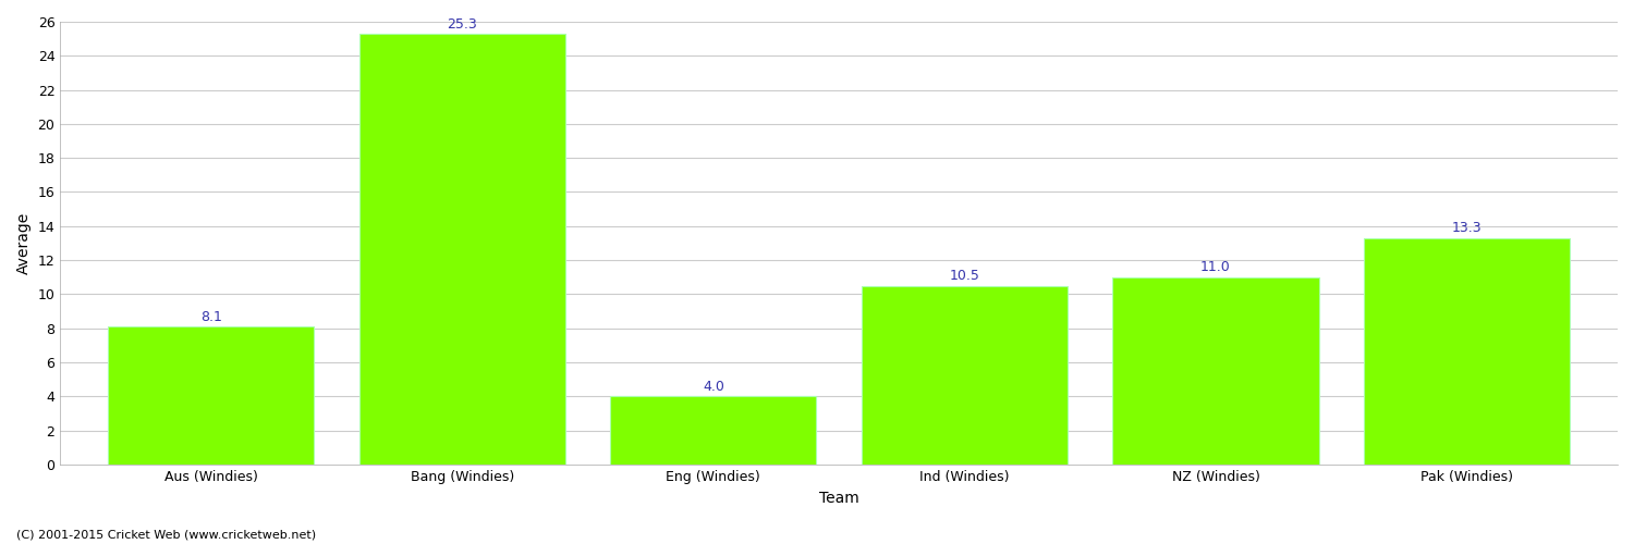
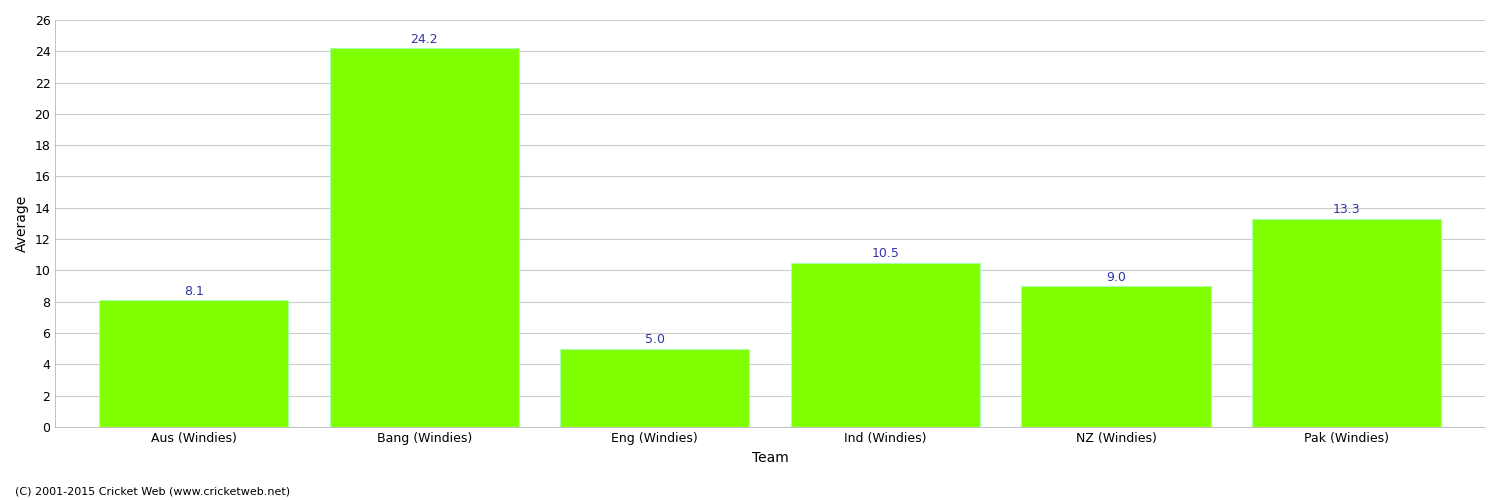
Bang (Windies): 25.3 -> 24.2
Eng (Windies): 4.0 -> 5.0
NZ (Windies): 11.0 -> 9.0
